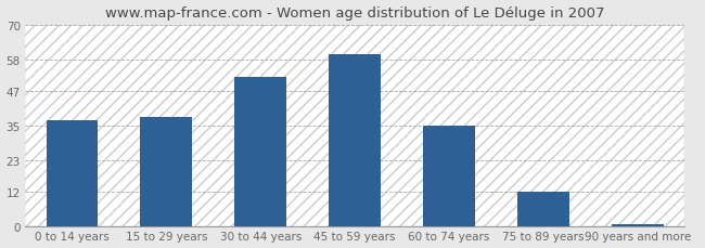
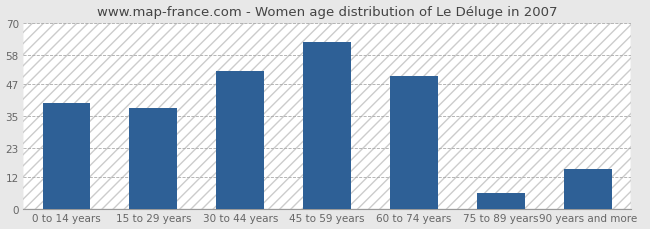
0 to 14 years: 37 -> 40
45 to 59 years: 60 -> 63
60 to 74 years: 35 -> 50
75 to 89 years: 12 -> 6
90 years and more: 1 -> 15
